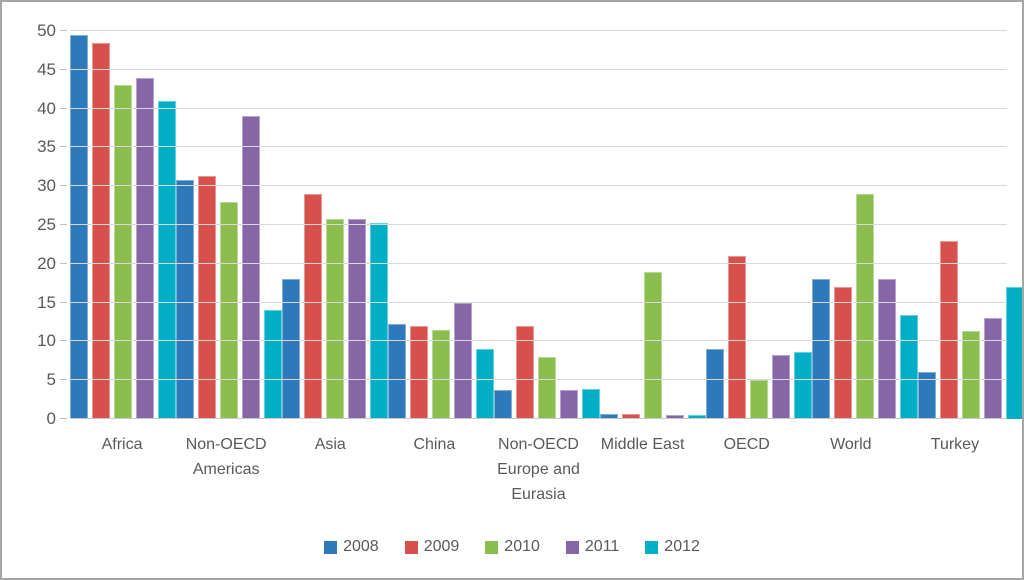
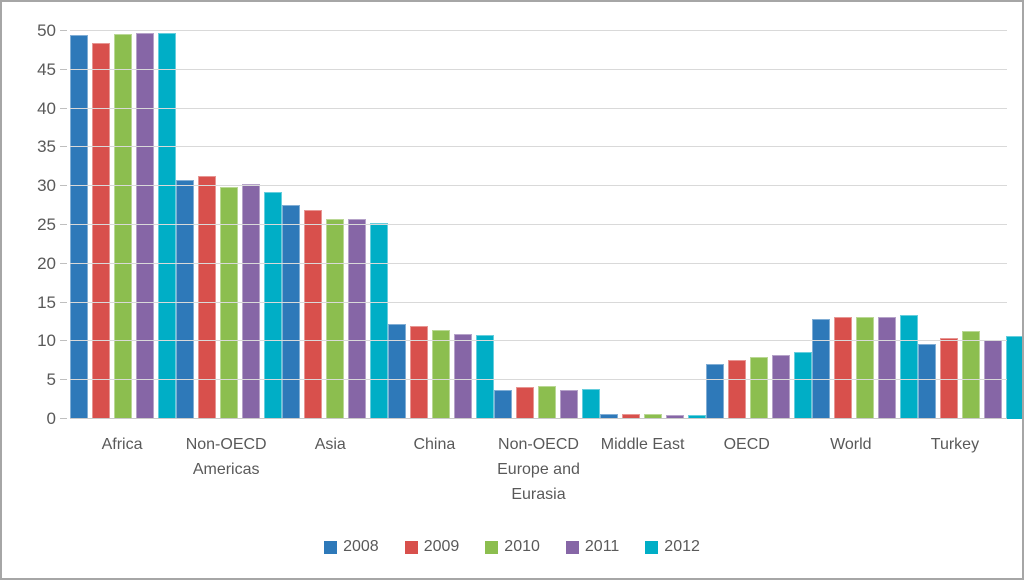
2010/Africa: 43 -> 50
2011/Africa: 44 -> 50
2012/Africa: 41 -> 50
2010/Non-OECD Americas: 28 -> 30
2011/Non-OECD Americas: 39 -> 30
2012/Non-OECD Americas: 14 -> 29
2008/Asia: 18 -> 28
2009/Asia: 29 -> 27
2011/China: 15 -> 11
2012/China: 9 -> 11
2009/Non-OECD Europe and Eurasia: 12 -> 4
2010/Non-OECD Europe and Eurasia: 8 -> 4
2010/Middle East: 19 -> 1
2008/OECD: 9 -> 7
2009/OECD: 21 -> 8
2010/OECD: 5 -> 8
2008/World: 18 -> 13
2009/World: 17 -> 13
2010/World: 29 -> 13
2011/World: 18 -> 13
2008/Turkey: 6 -> 10
2009/Turkey: 23 -> 10
2011/Turkey: 13 -> 10
2012/Turkey: 17 -> 11
